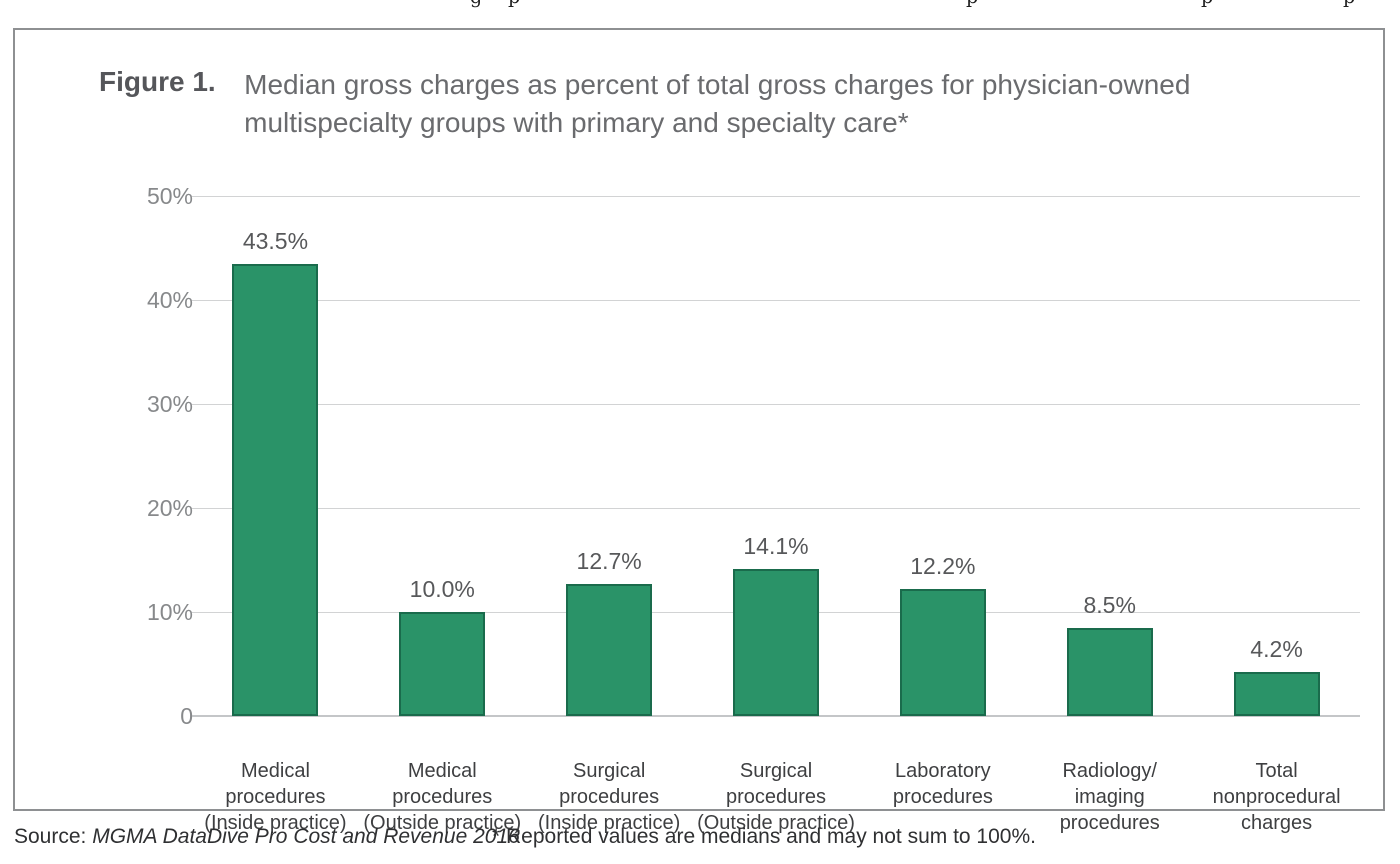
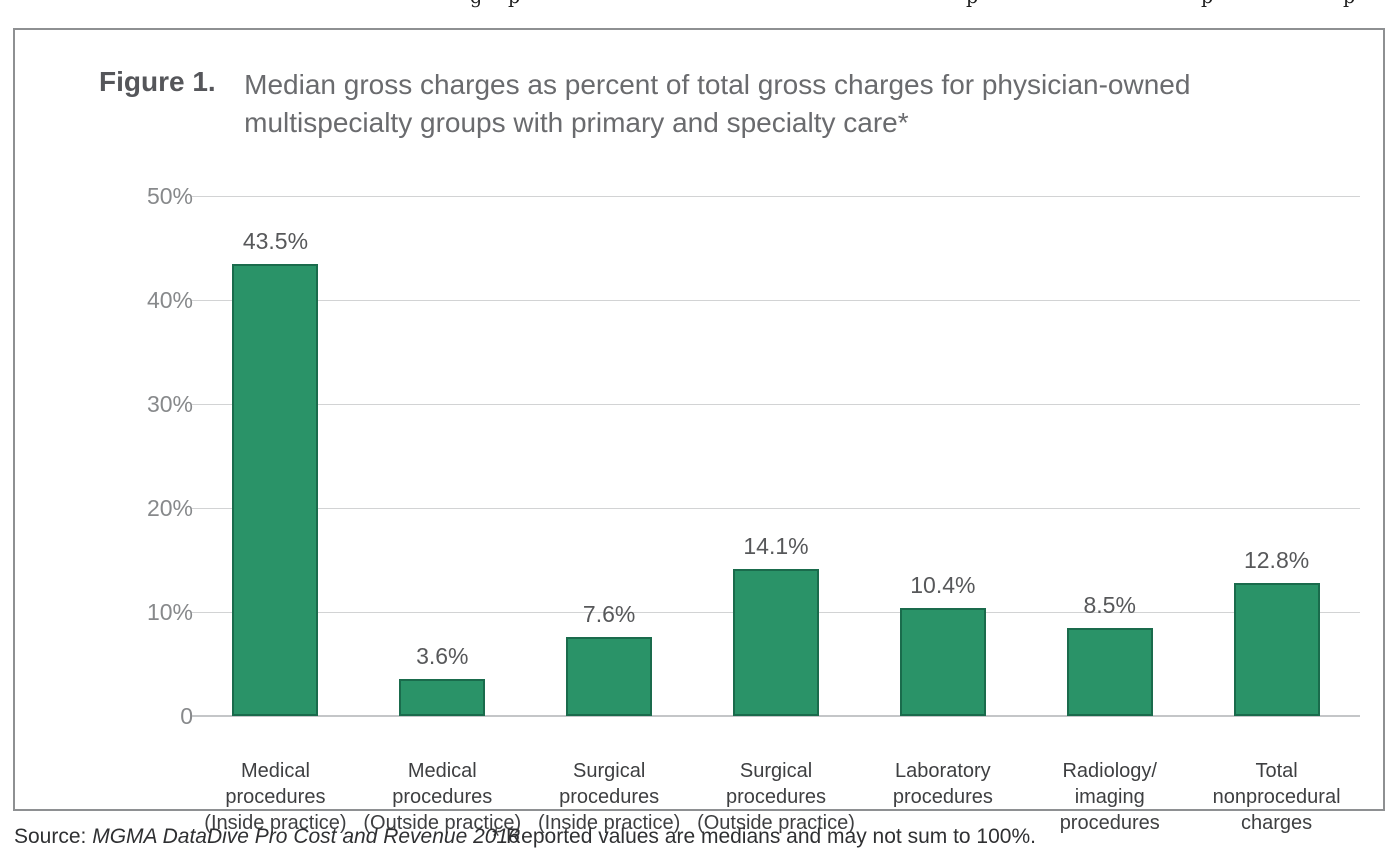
Medical procedures (Outside practice): 10.0% -> 3.6%
Surgical procedures (Inside practice): 12.7% -> 7.6%
Laboratory procedures: 12.2% -> 10.4%
Total nonprocedural charges: 4.2% -> 12.8%
